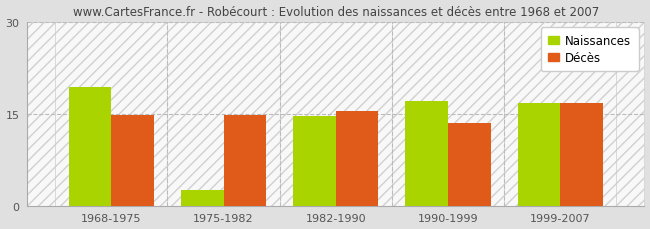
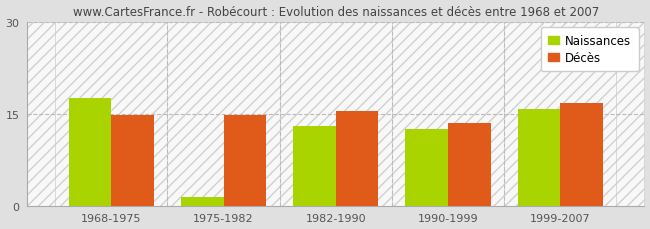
Naissances/1968-1975: 19.4 -> 17.5
Naissances/1975-1982: 2.6 -> 1.5
Naissances/1982-1990: 14.6 -> 13.0
Naissances/1990-1999: 17.0 -> 12.5
Naissances/1999-2007: 16.8 -> 15.8
